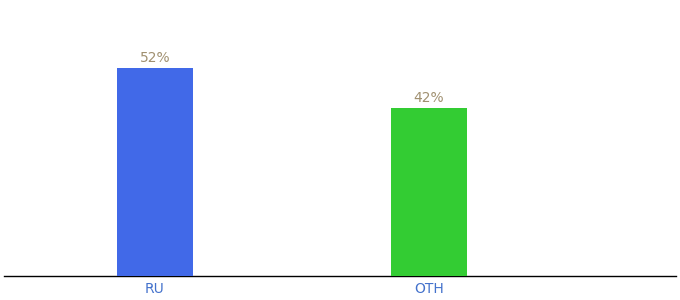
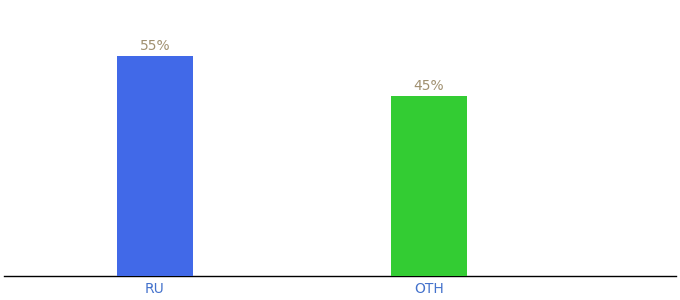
RU: 52% -> 55%
OTH: 42% -> 45%
